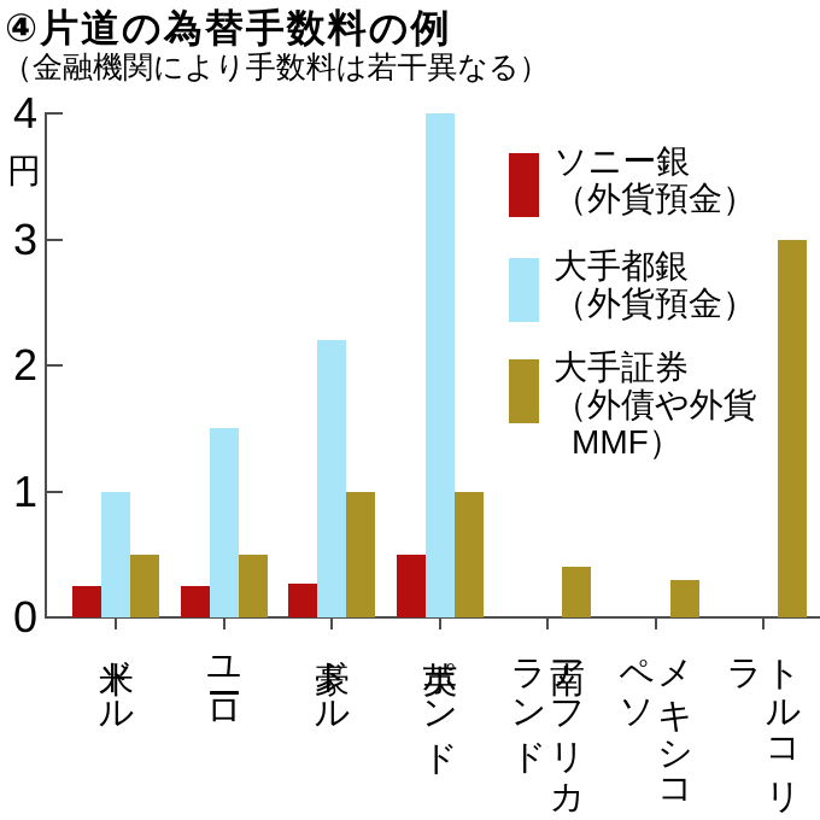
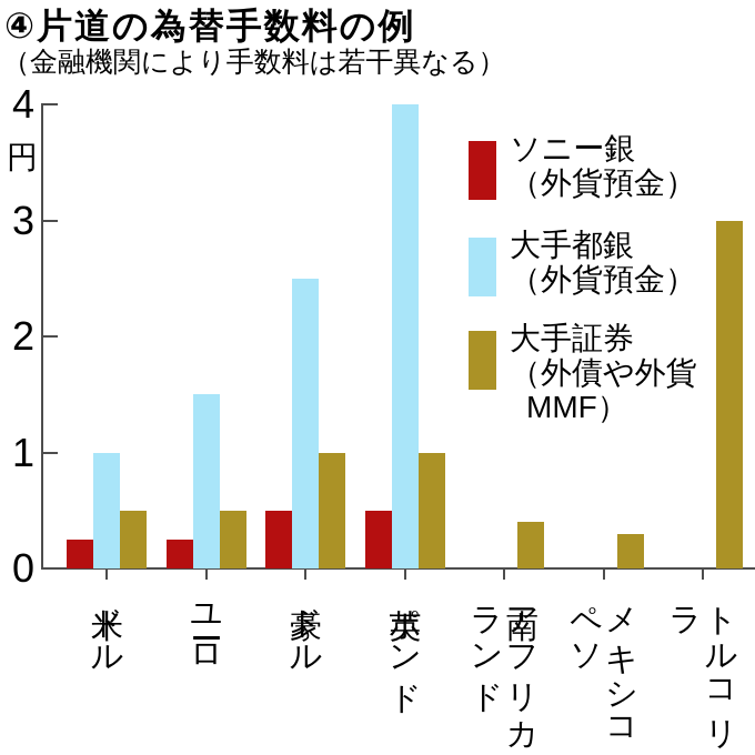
ソニー銀（外貨預金）/豪ドル: 0.27 -> 0.50
大手都銀（外貨預金）/豪ドル: 2.2 -> 2.5
